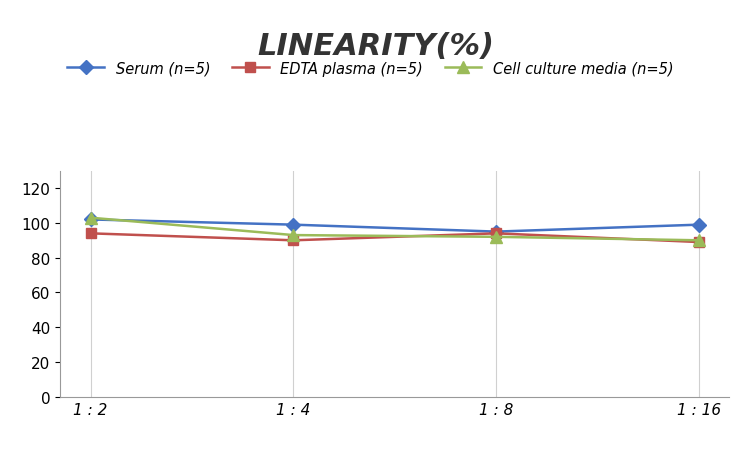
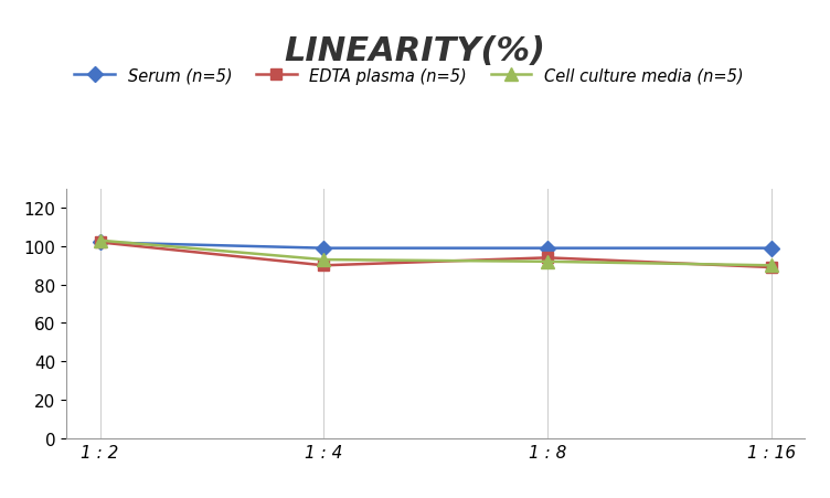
EDTA plasma (n=5)/1 : 2: 94 -> 102
Serum (n=5)/1 : 8: 95 -> 99
